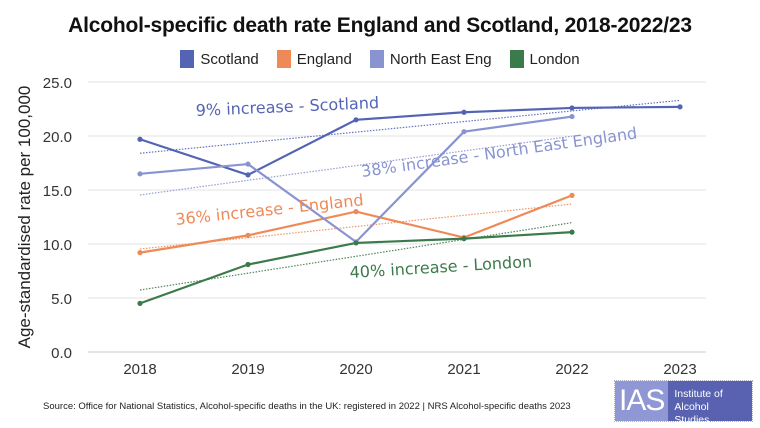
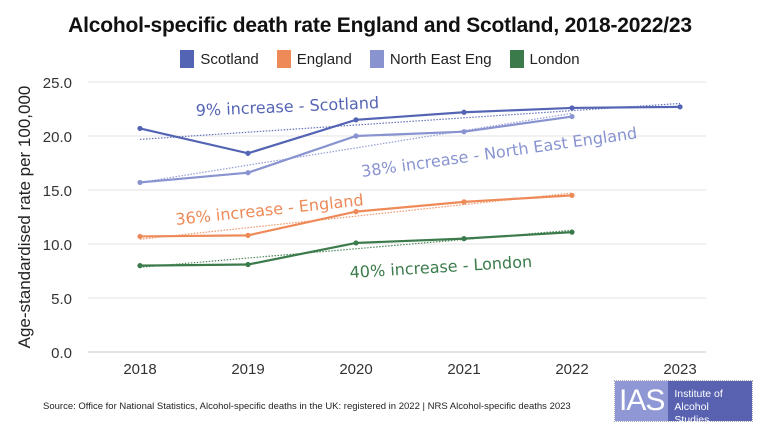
Scotland/2018: 19.7 -> 20.7
England/2018: 9.2 -> 10.7
North East Eng/2018: 16.5 -> 15.7
London/2018: 4.5 -> 8.0
Scotland/2019: 16.4 -> 18.4
North East Eng/2019: 17.4 -> 16.6
North East Eng/2020: 10.2 -> 20.0
England/2021: 10.6 -> 13.9
